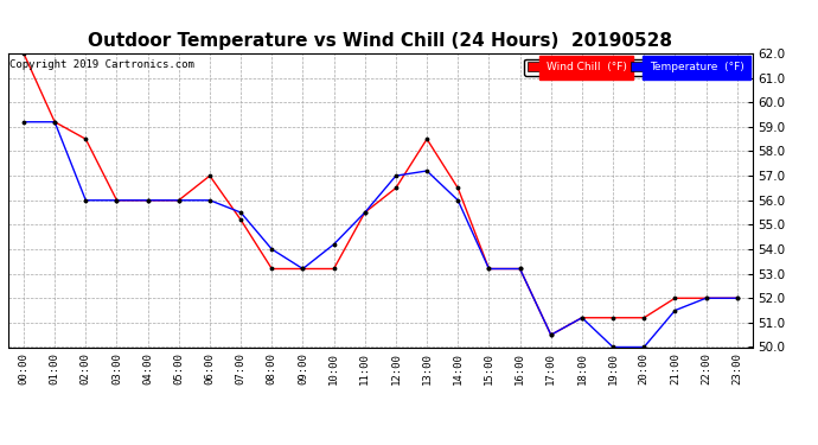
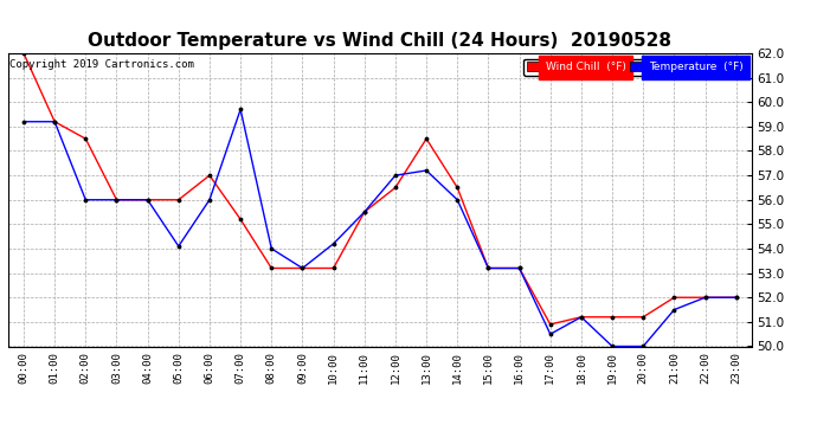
Temperature (°F)/05:00: 56.0 -> 54.1
Temperature (°F)/07:00: 55.5 -> 59.7
Wind Chill (°F)/17:00: 50.5 -> 50.9
